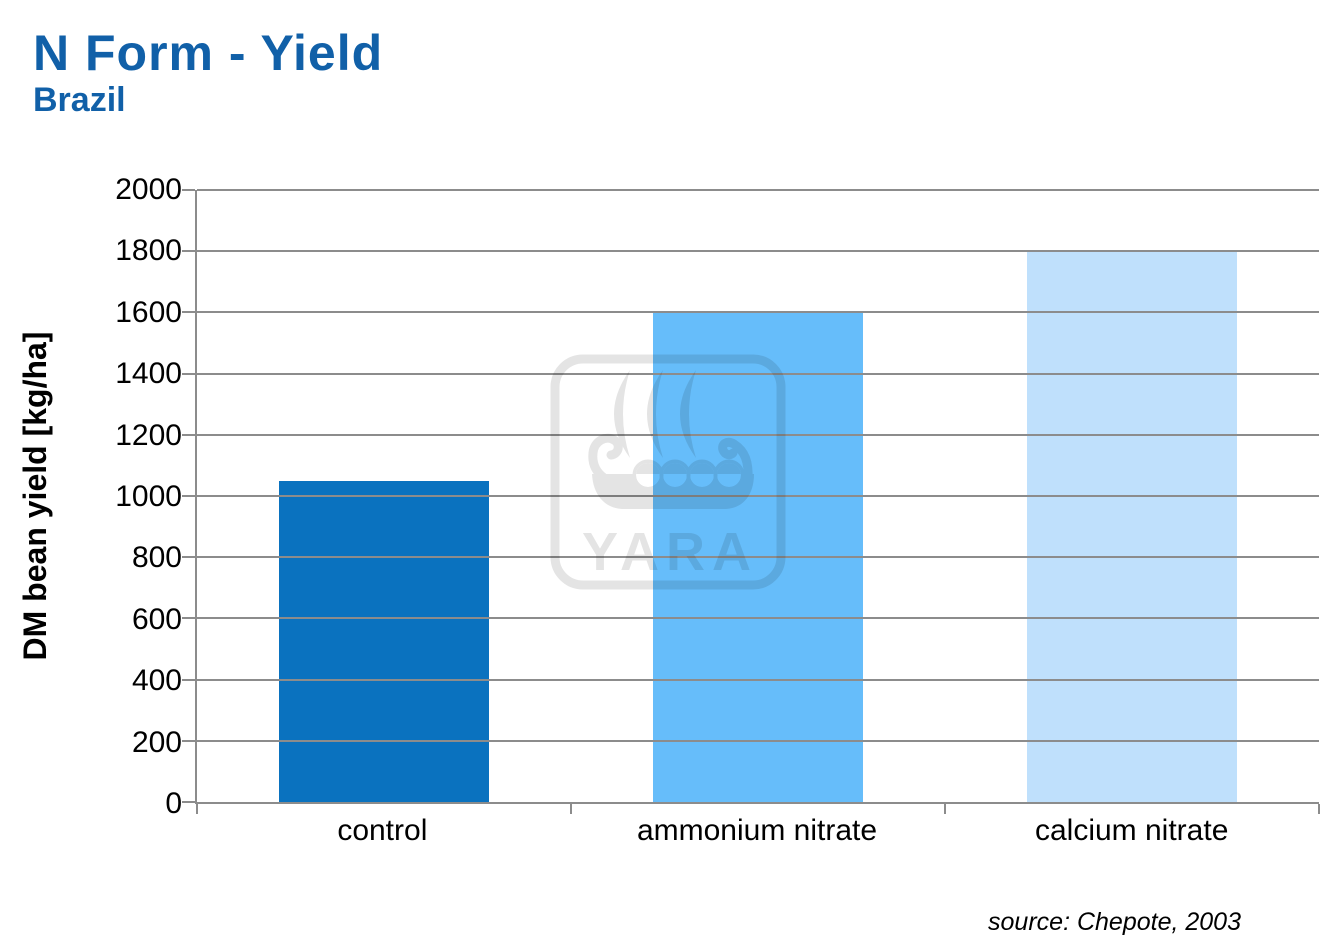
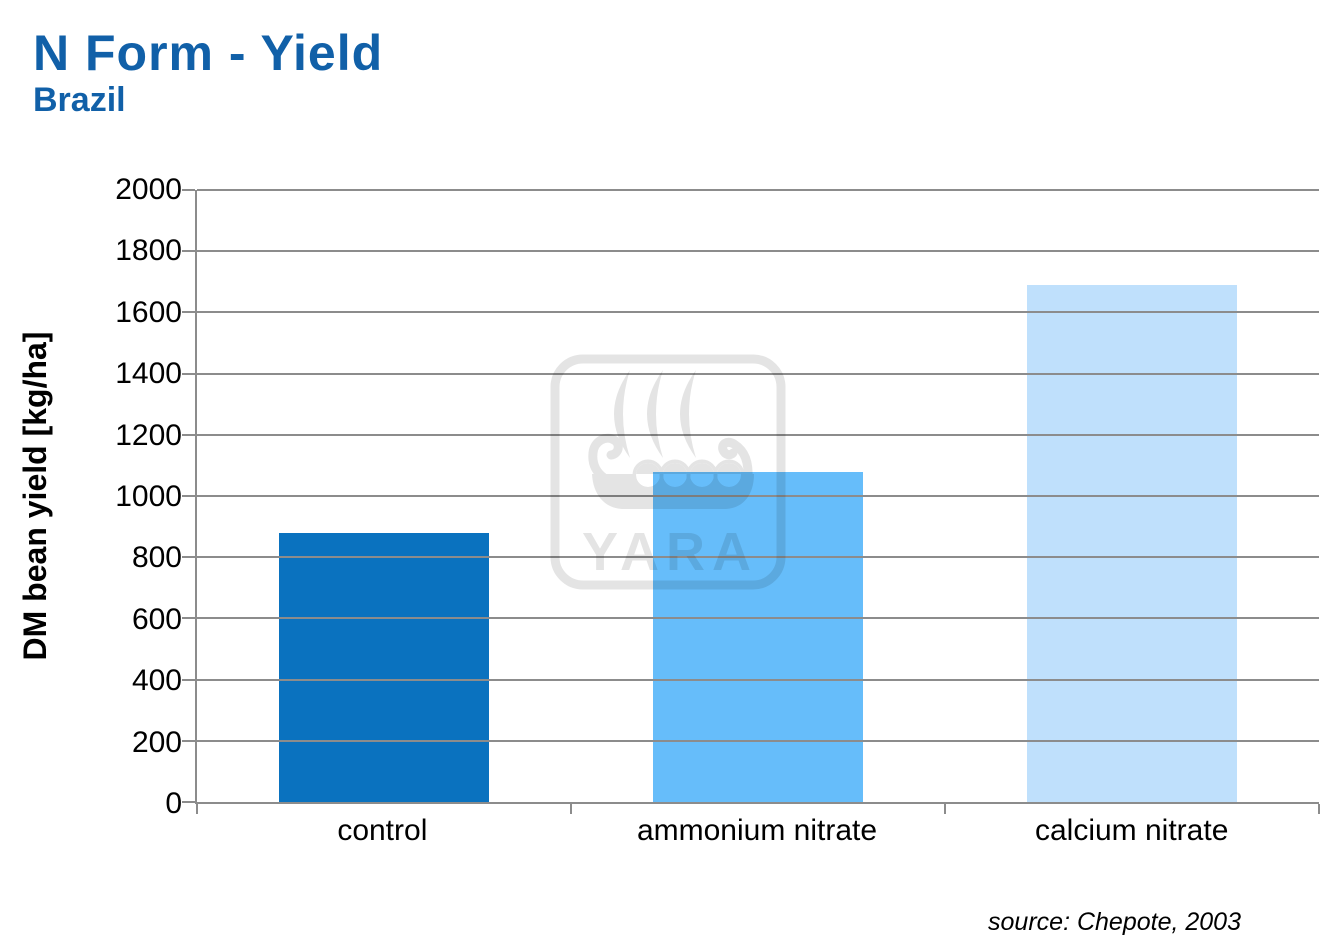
control: 1050 -> 880
ammonium nitrate: 1600 -> 1080
calcium nitrate: 1800 -> 1690
